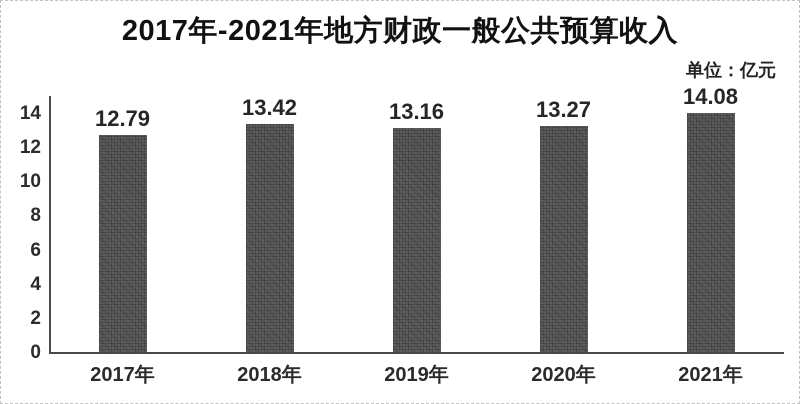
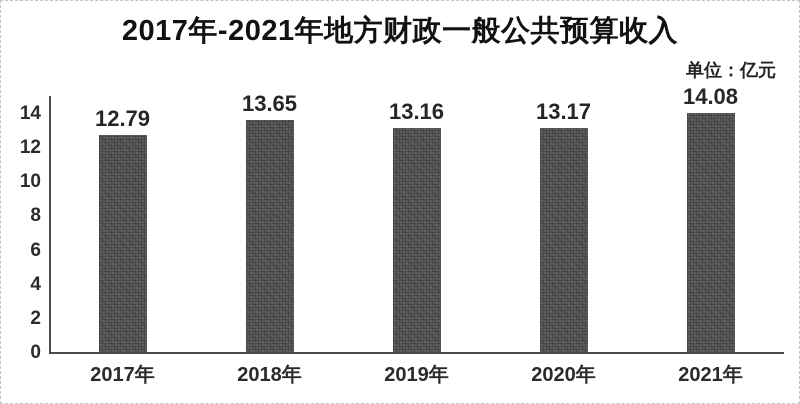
2018年: 13.42 -> 13.65
2020年: 13.27 -> 13.17
